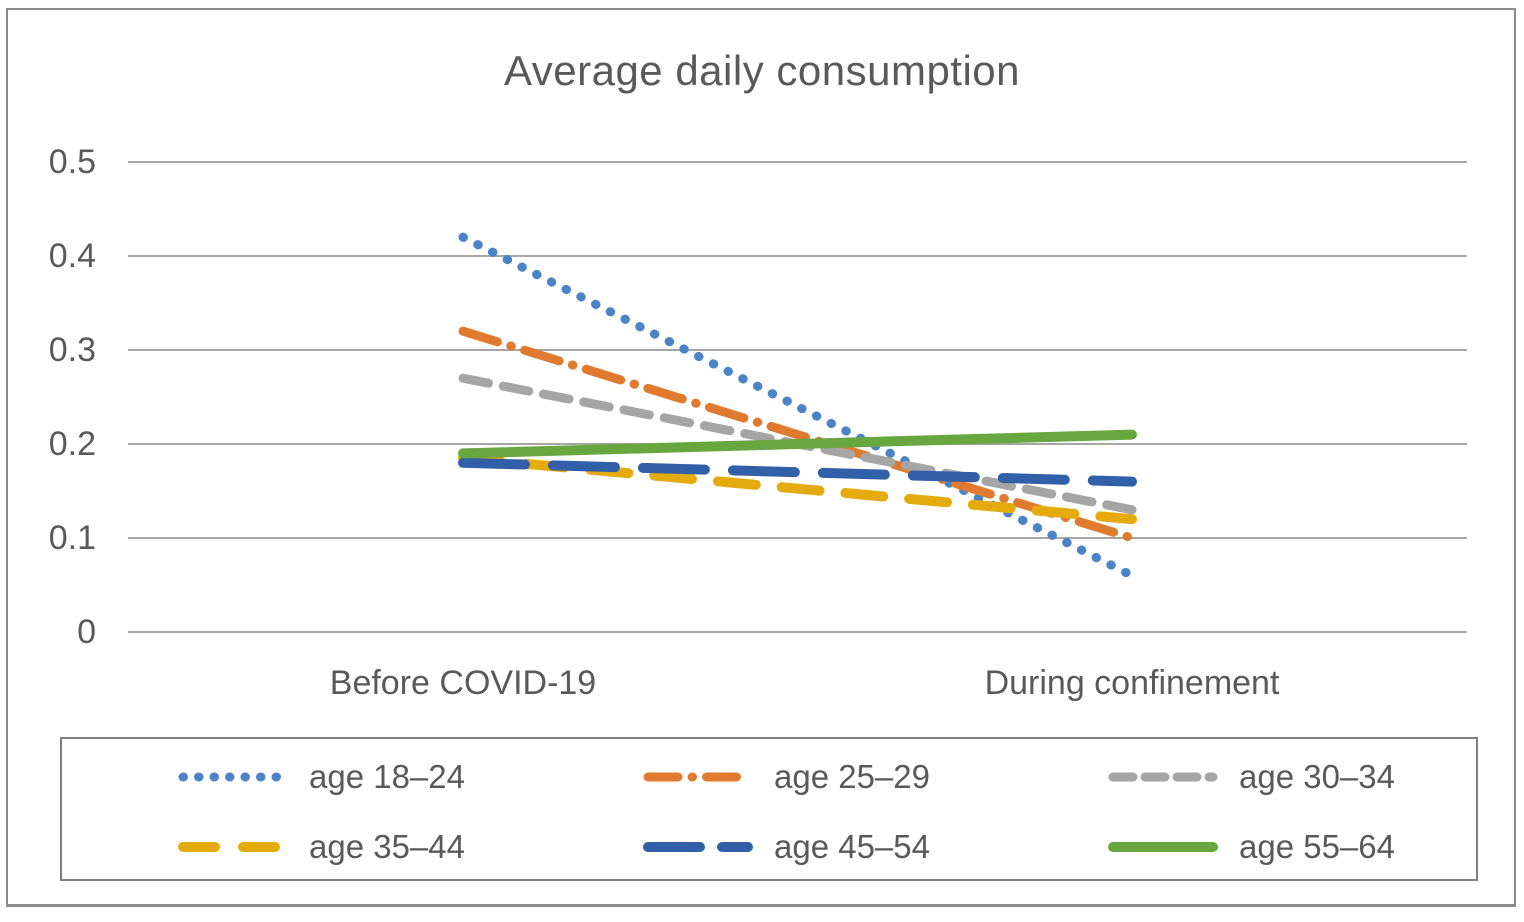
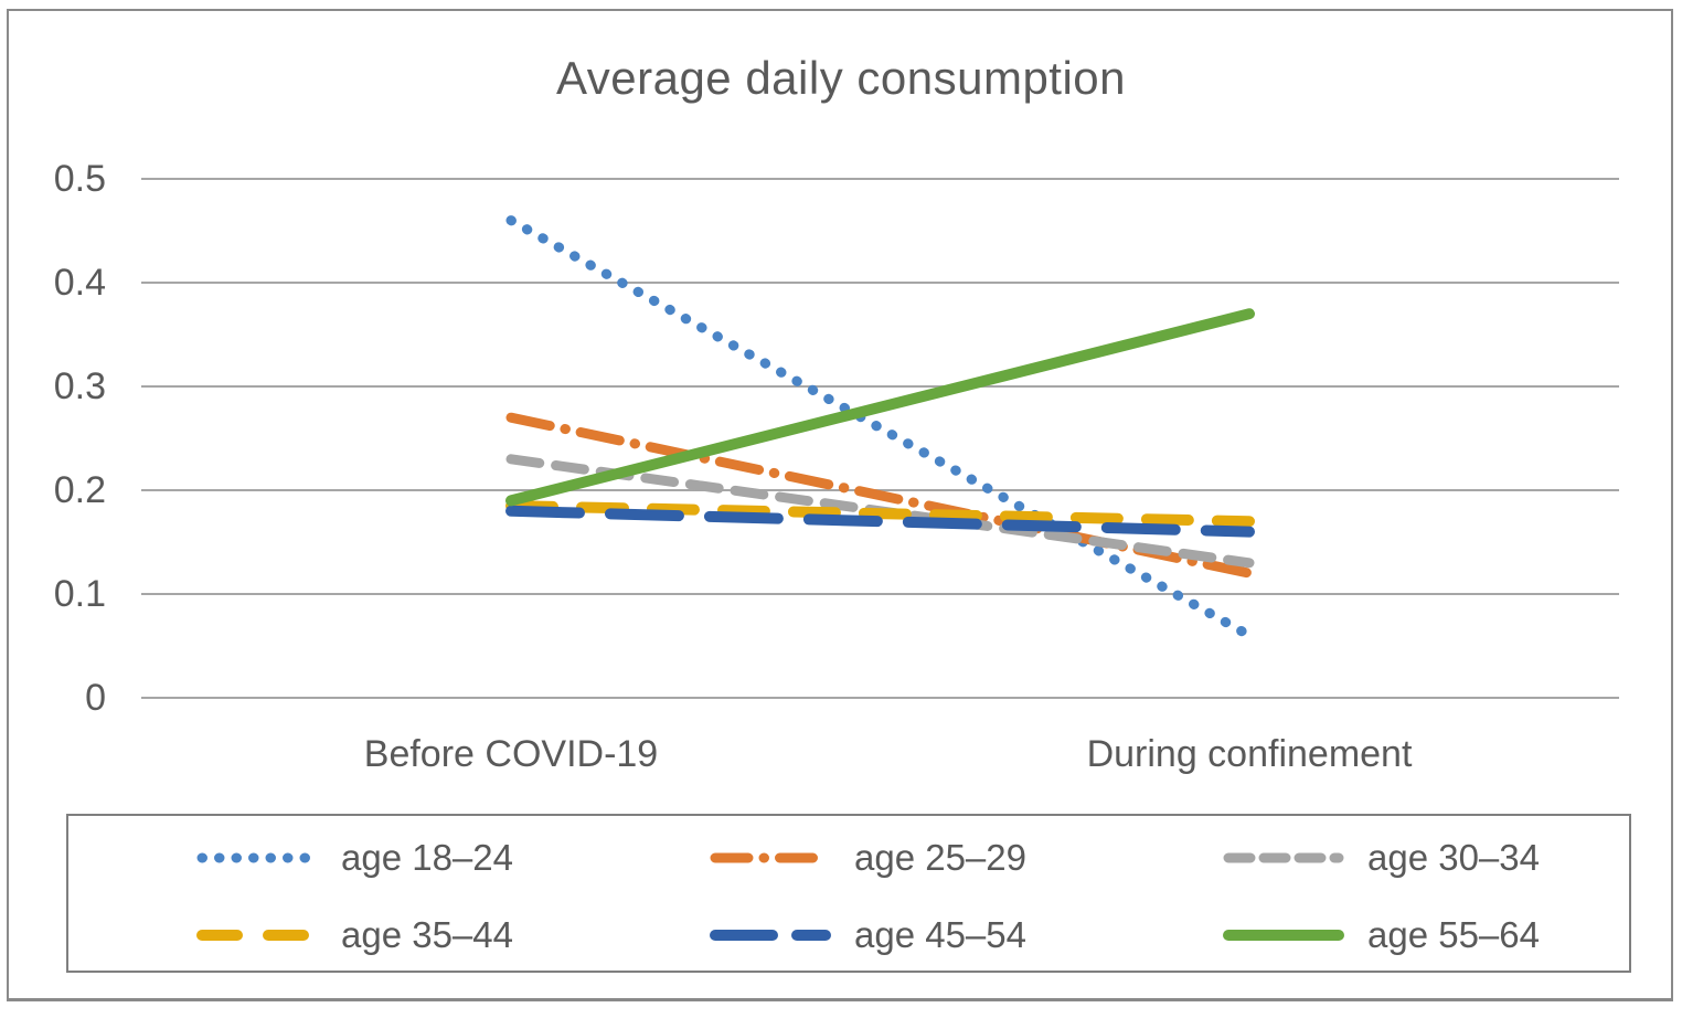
age 18–24/Before COVID-19: 0.42 -> 0.46
age 25–29/Before COVID-19: 0.32 -> 0.27
age 30–34/Before COVID-19: 0.27 -> 0.23
age 25–29/During confinement: 0.10 -> 0.12
age 35–44/During confinement: 0.12 -> 0.17
age 55–64/During confinement: 0.21 -> 0.37
